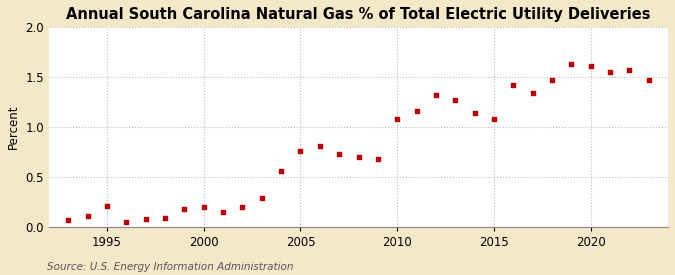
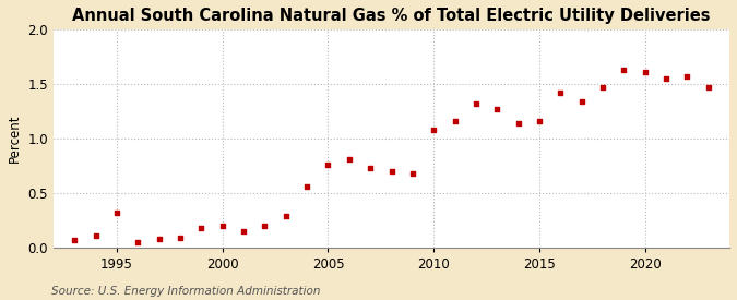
1995: 0.21 -> 0.32
2015: 1.08 -> 1.16
